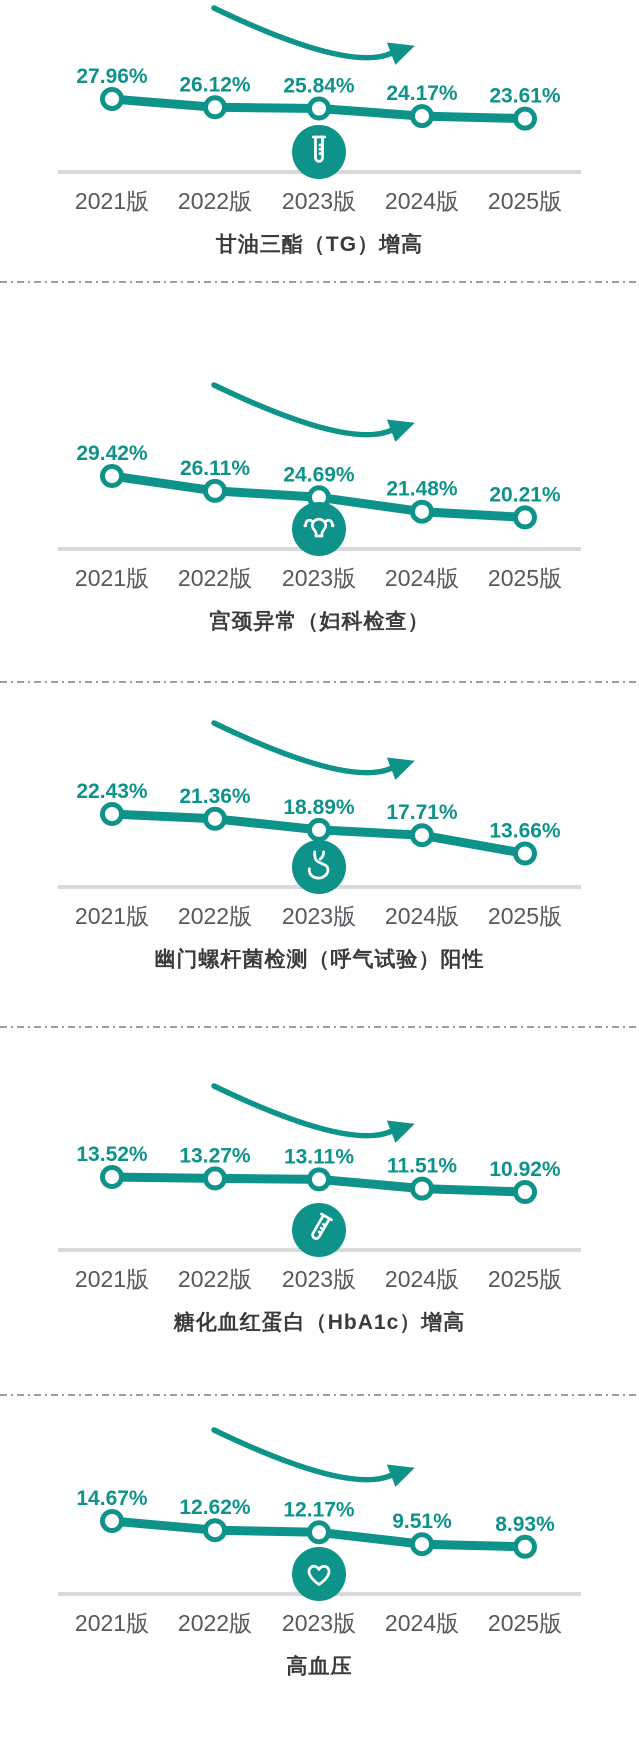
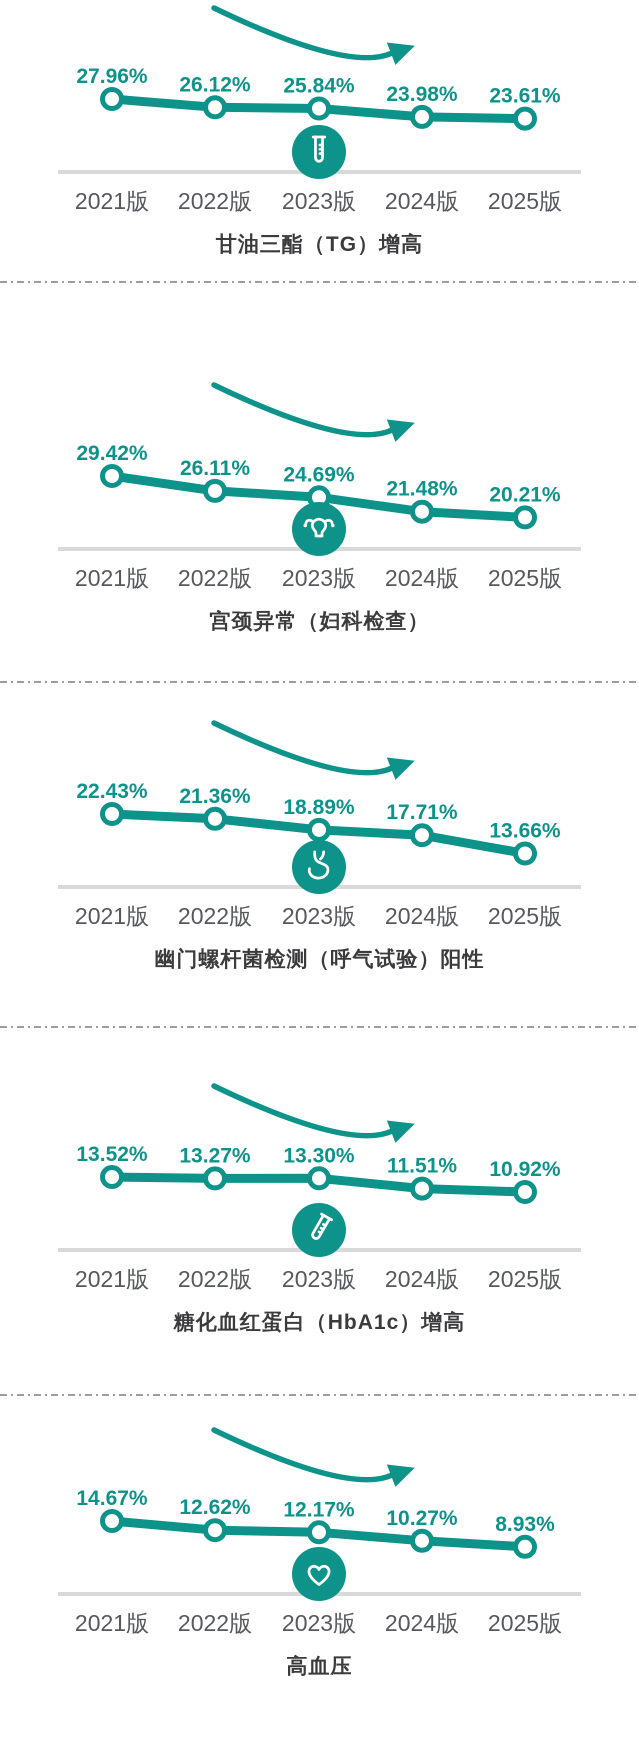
甘油三酯（TG）增高/2024版: 24.17% -> 23.98%
糖化血红蛋白（HbA1c）增高/2023版: 13.11% -> 13.30%
高血压/2024版: 9.51% -> 10.27%
